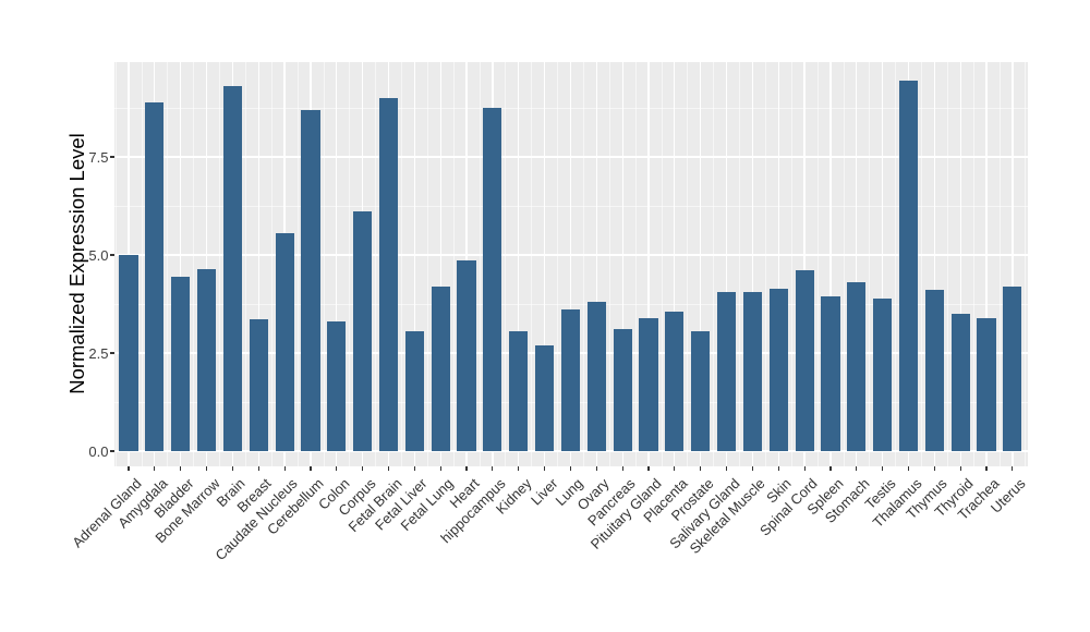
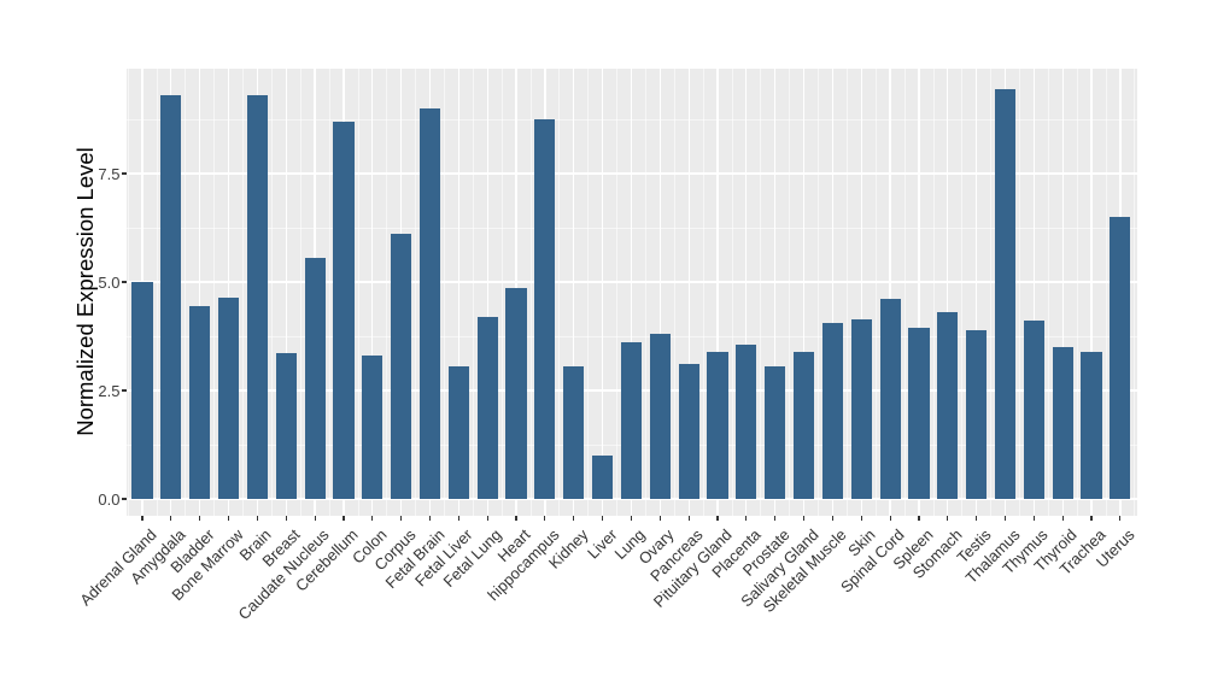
Amygdala: 8.9 -> 9.3
Liver: 2.7 -> 1.0
Salivary Gland: 4.0 -> 3.4
Uterus: 4.2 -> 6.5
